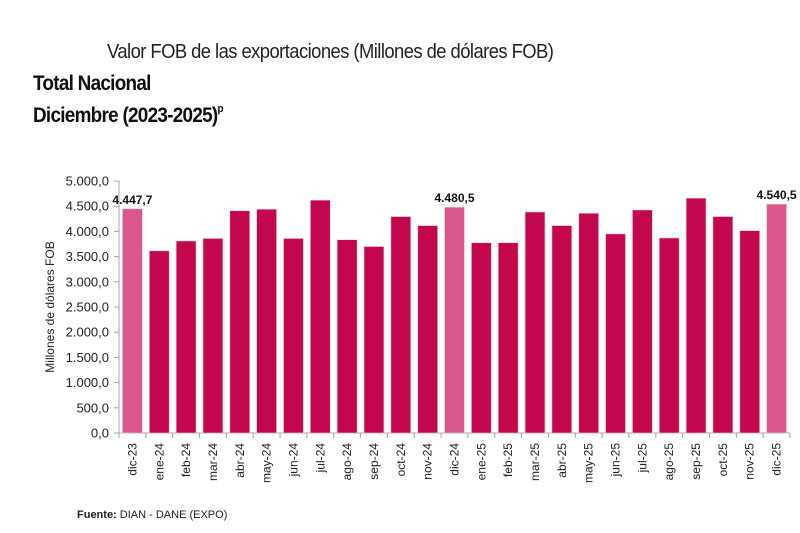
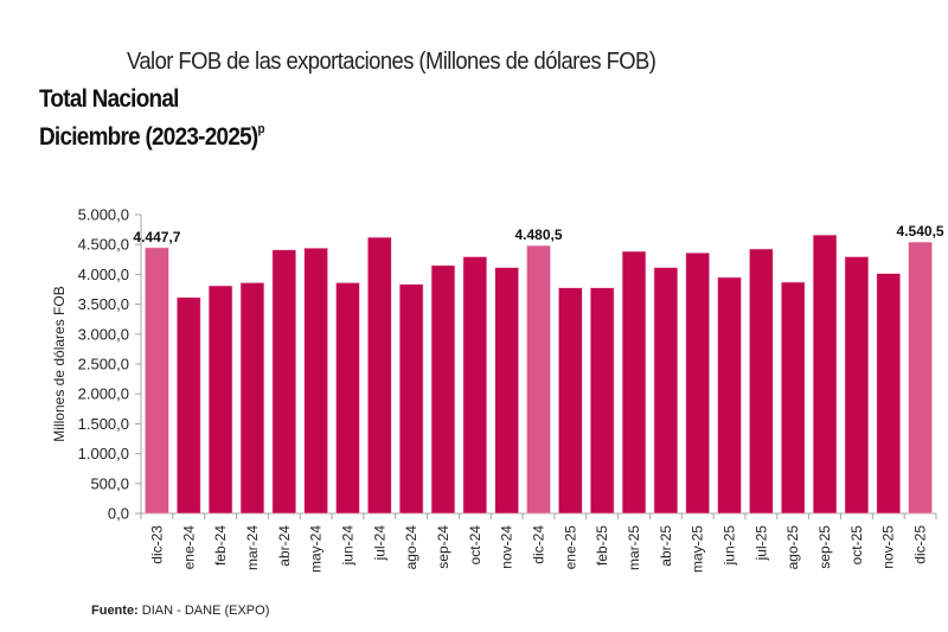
sep-24: 3700 -> 4200
